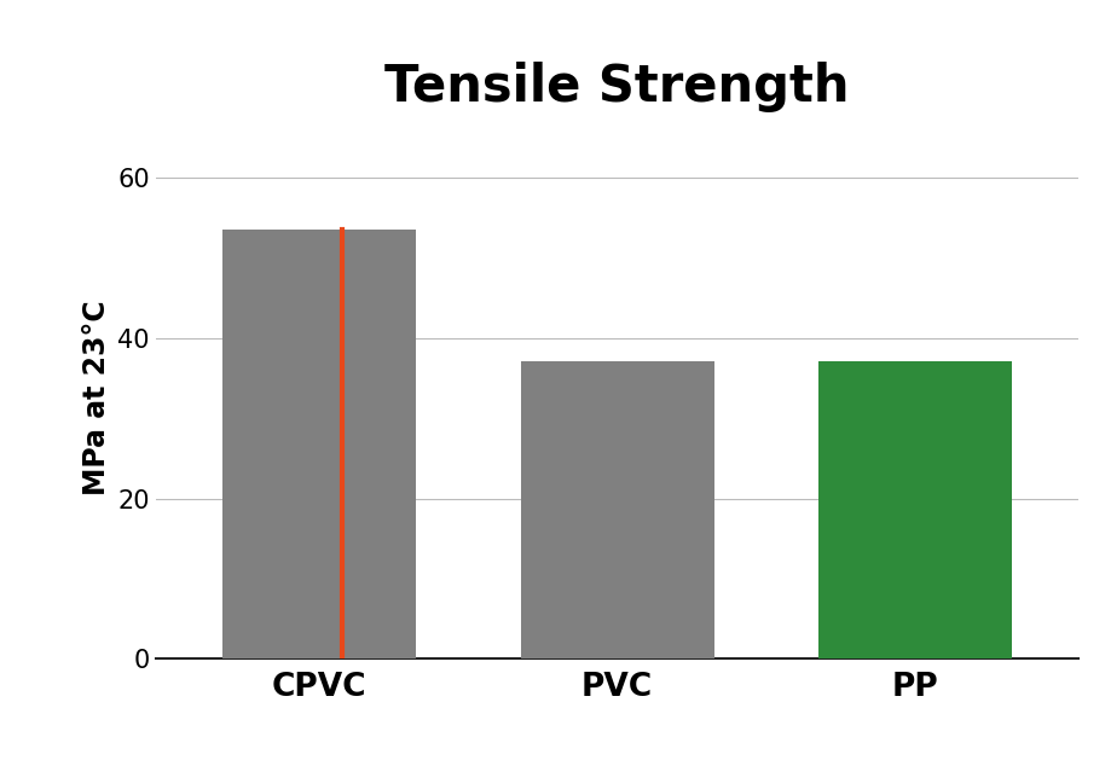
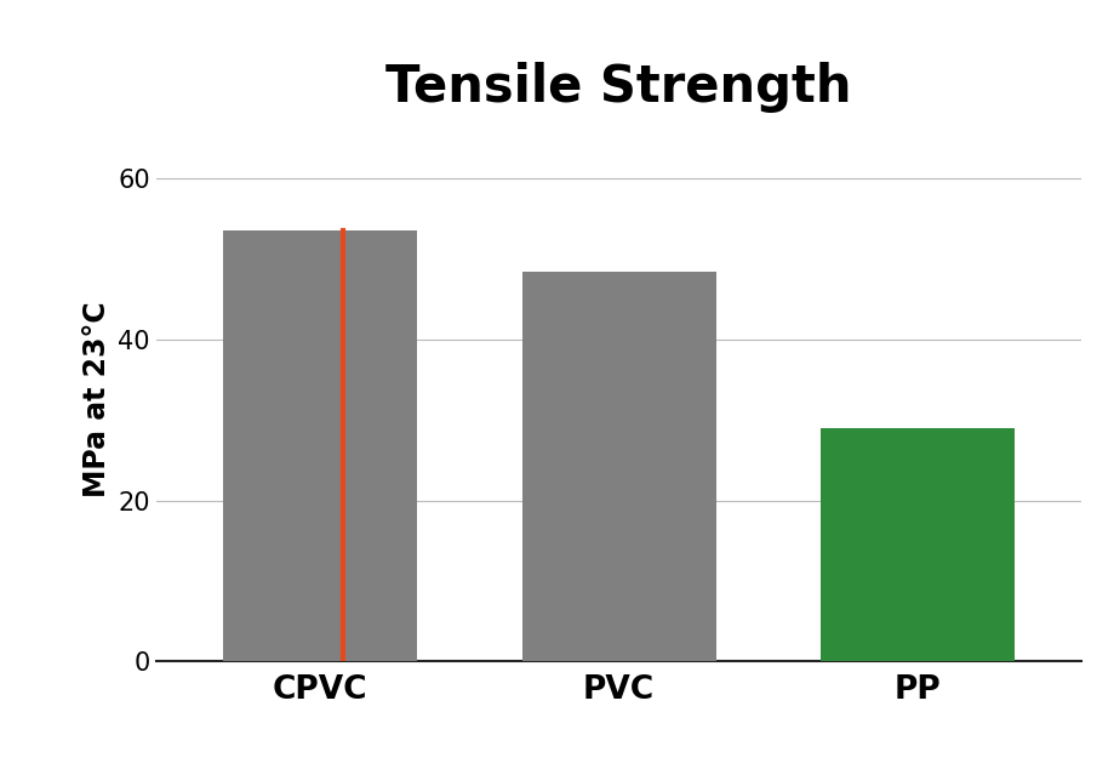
PVC: 37.2 -> 48.5
PP: 37.2 -> 29.0
